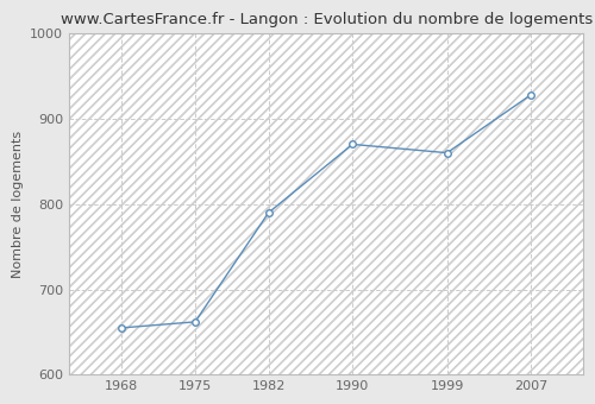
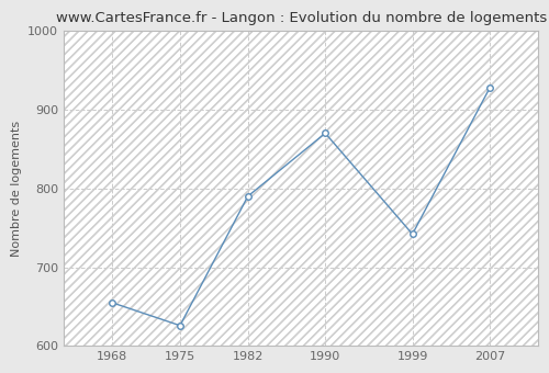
1975: 662 -> 626
1999: 860 -> 742
